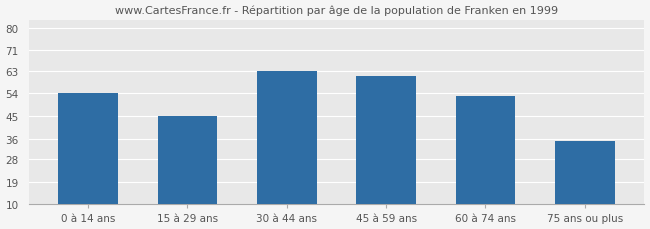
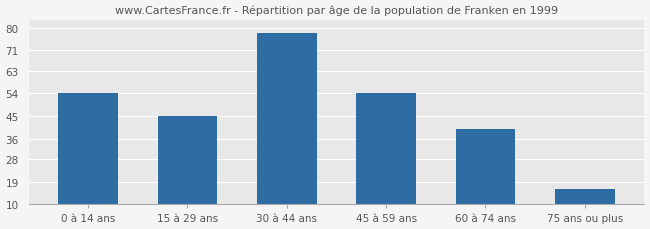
30 à 44 ans: 63 -> 78
45 à 59 ans: 61 -> 54
60 à 74 ans: 53 -> 40
75 ans ou plus: 35 -> 16
